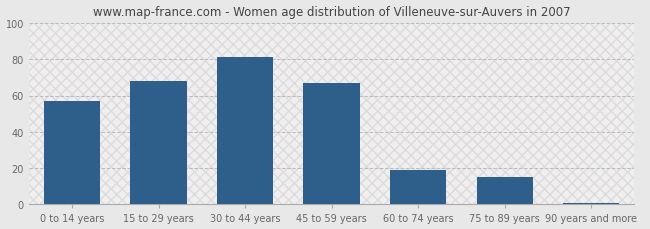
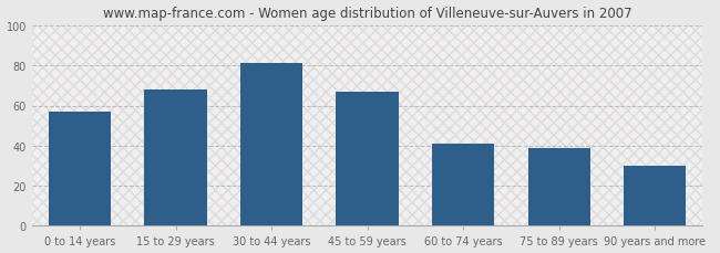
60 to 74 years: 19 -> 41
75 to 89 years: 15 -> 39
90 years and more: 1 -> 30
